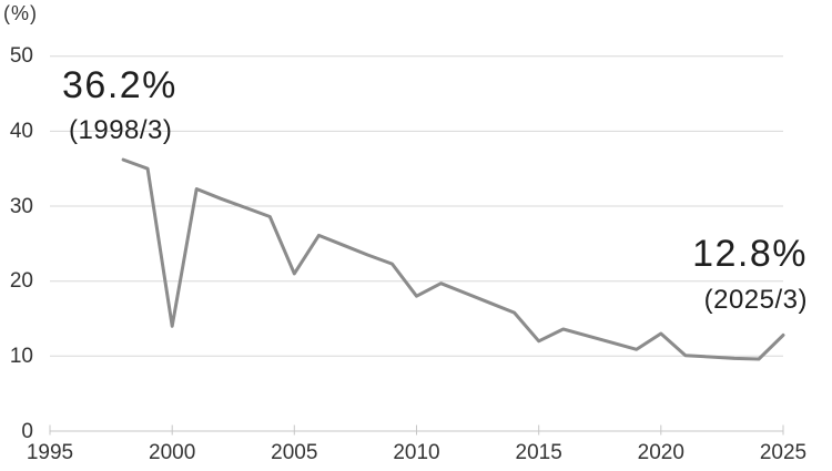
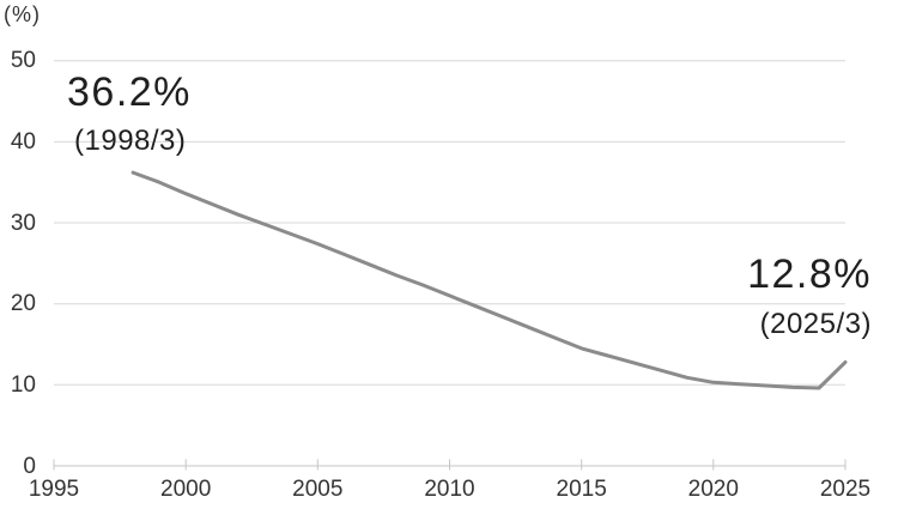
2000: 14 -> 34
2005: 21 -> 27
2010: 18 -> 21
2015: 12 -> 14
2020: 13 -> 10
